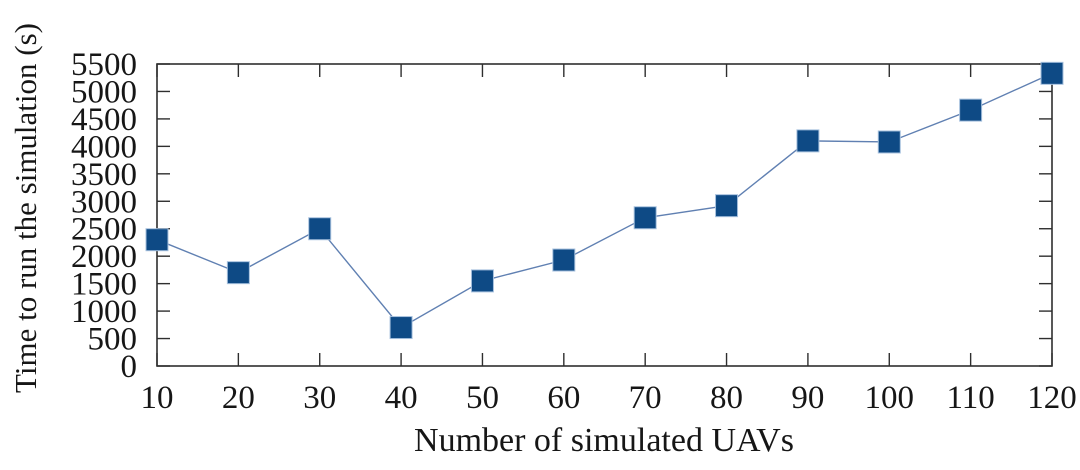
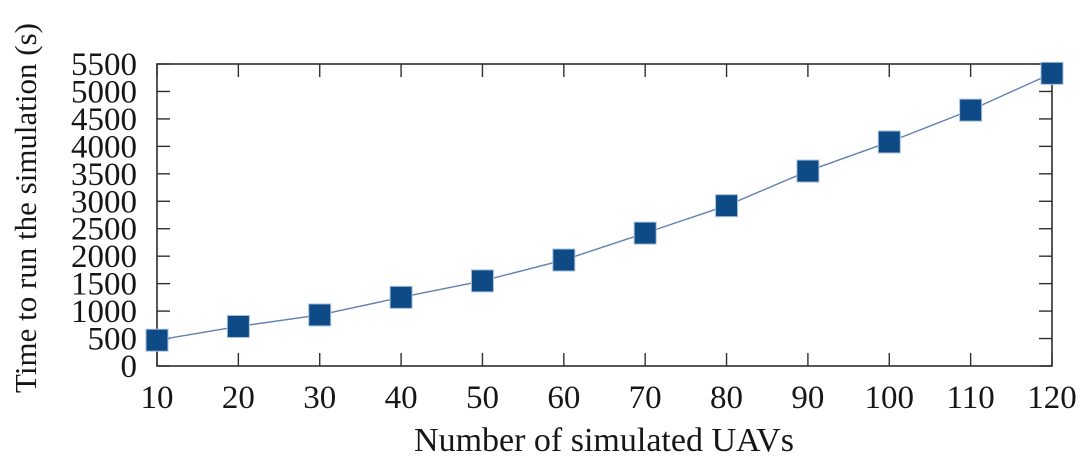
10: 2300 -> 500
20: 1700 -> 700
30: 2500 -> 900
40: 700 -> 1200
70: 2700 -> 2400
90: 4100 -> 3600
